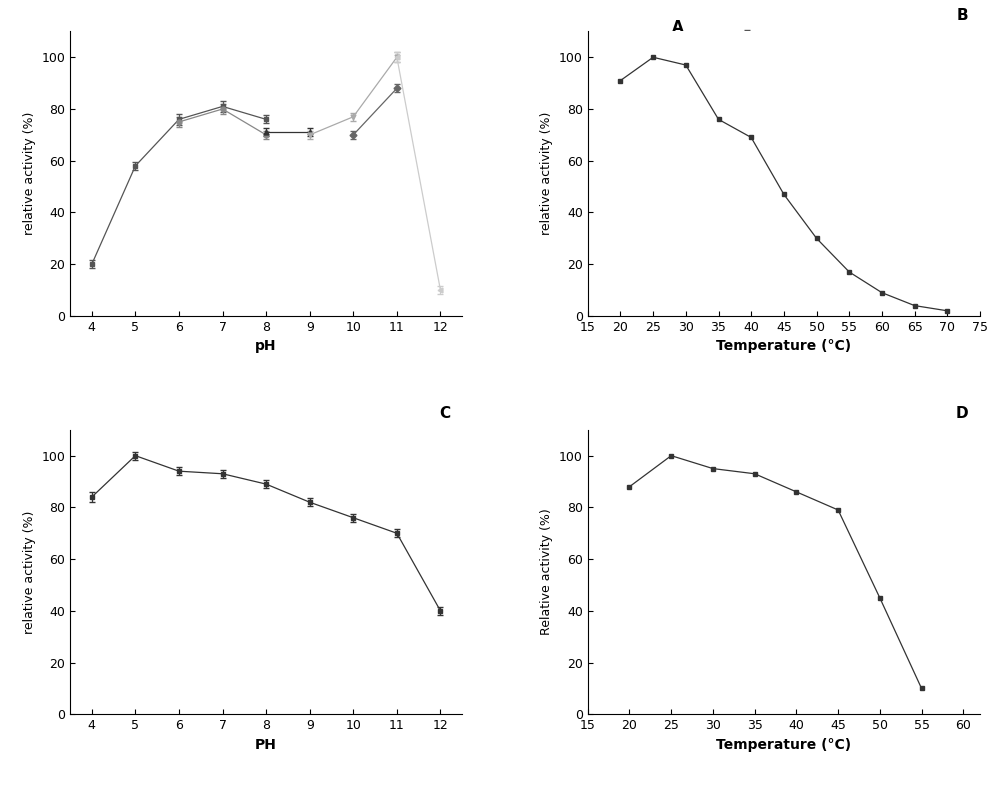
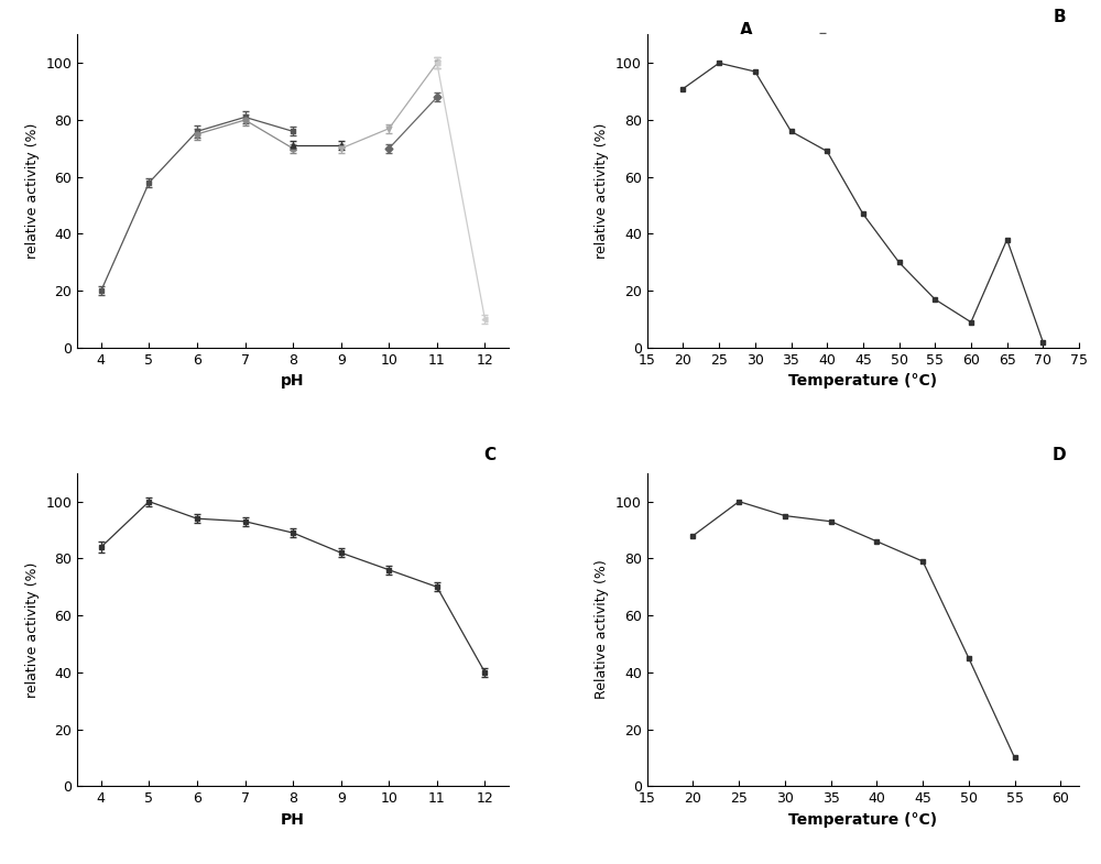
65: 4 -> 38
